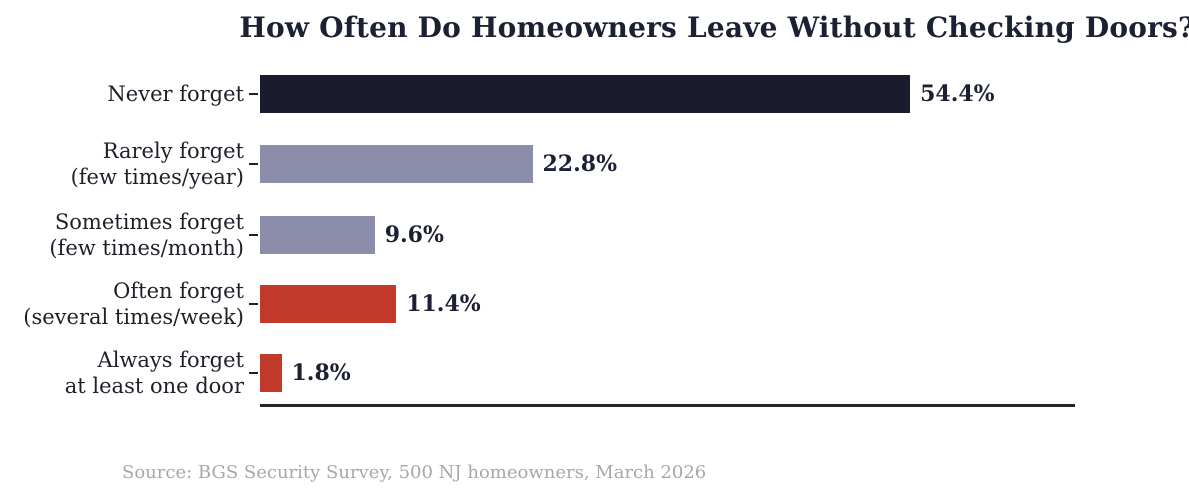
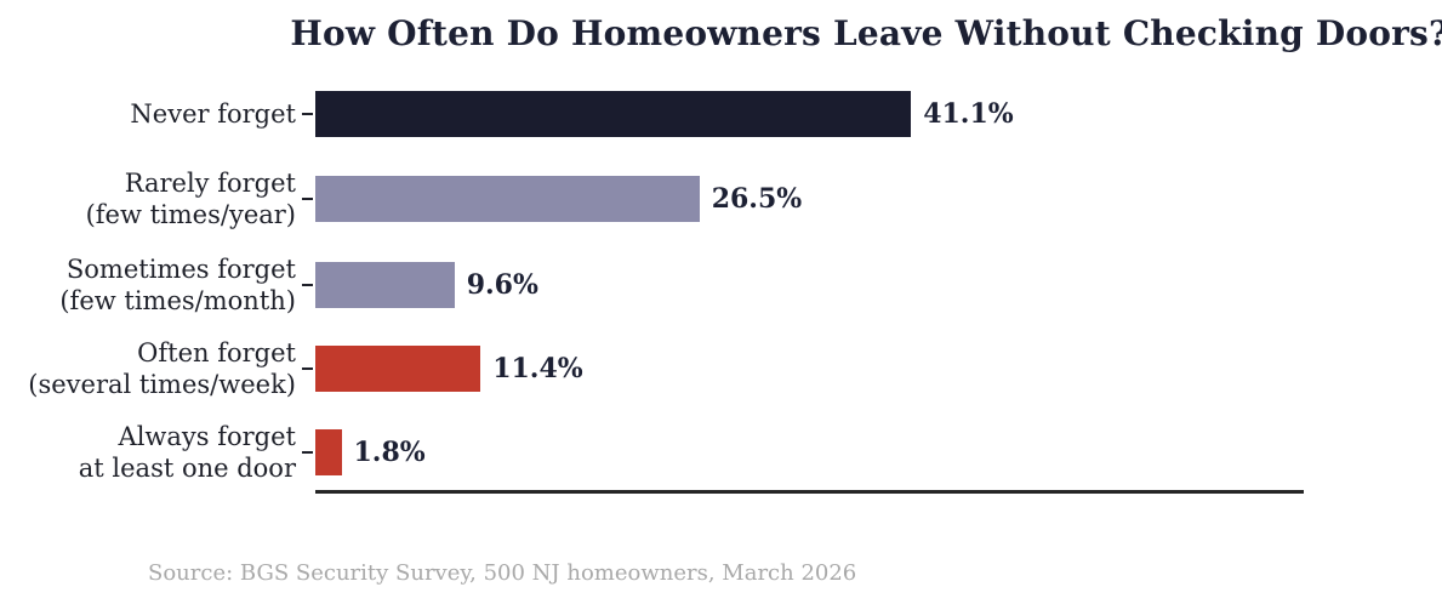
Never forget: 54.4% -> 41.1%
Rarely forget (few times/year): 22.8% -> 26.5%
